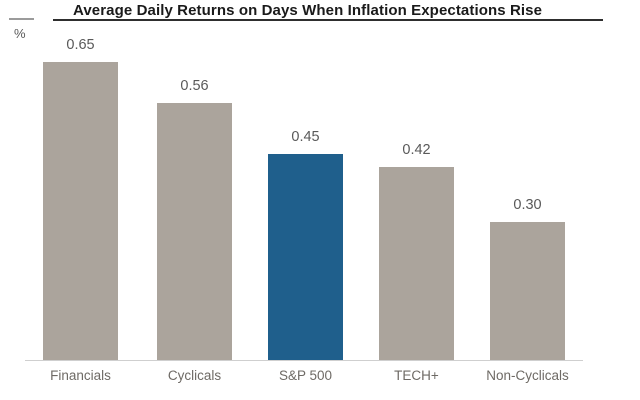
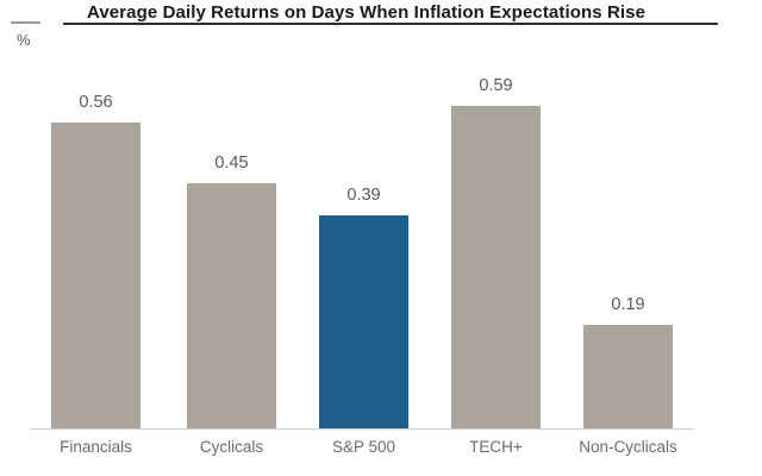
Financials: 0.65 -> 0.56
Cyclicals: 0.56 -> 0.45
S&P 500: 0.45 -> 0.39
TECH+: 0.42 -> 0.59
Non-Cyclicals: 0.30 -> 0.19
